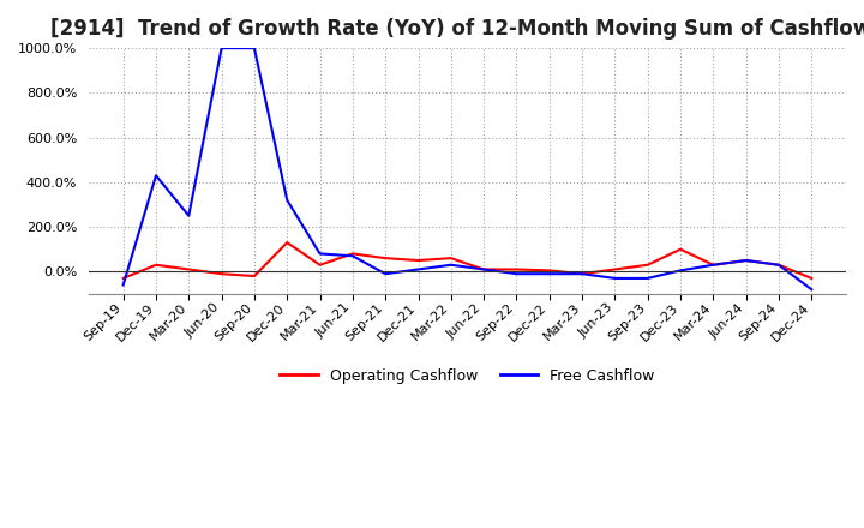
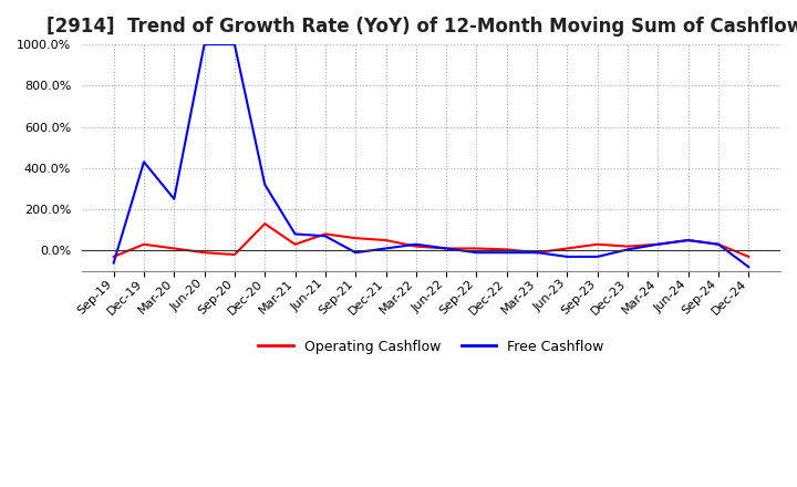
Operating Cashflow/Mar-22: 60% -> 20%
Operating Cashflow/Dec-23: 100% -> 20%
